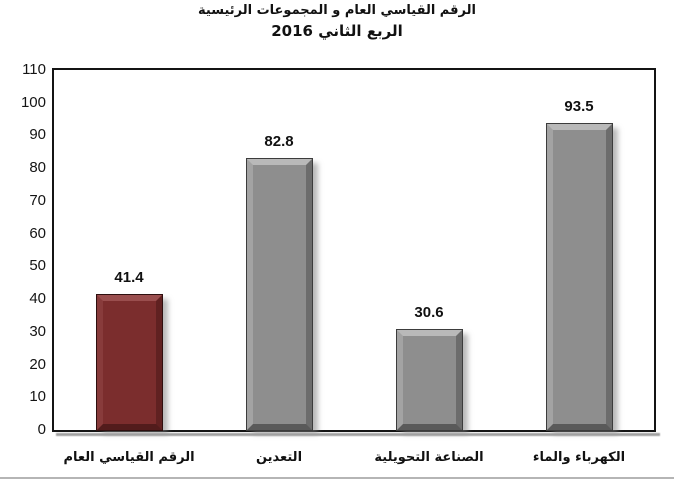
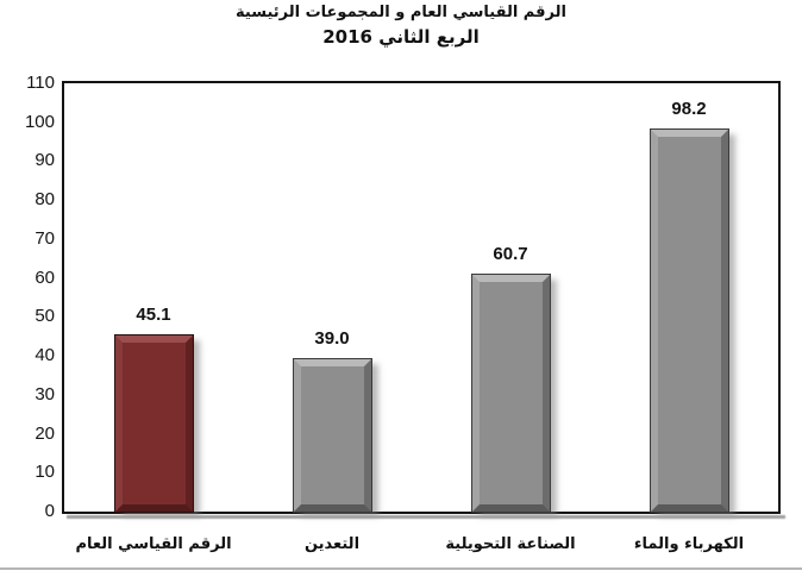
الرقم القياسي العام: 41.4 -> 45.1
التعدين: 82.8 -> 39.0
الصناعة التحويلية: 30.6 -> 60.7
الكهرباء والماء: 93.5 -> 98.2
